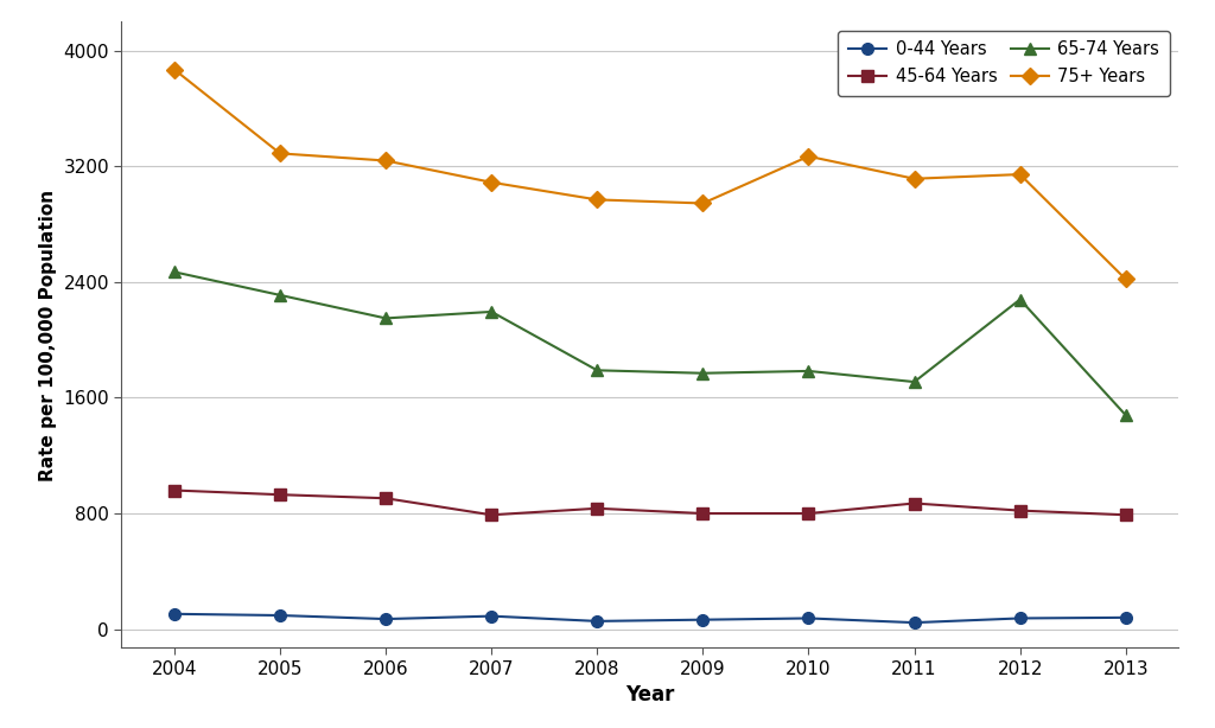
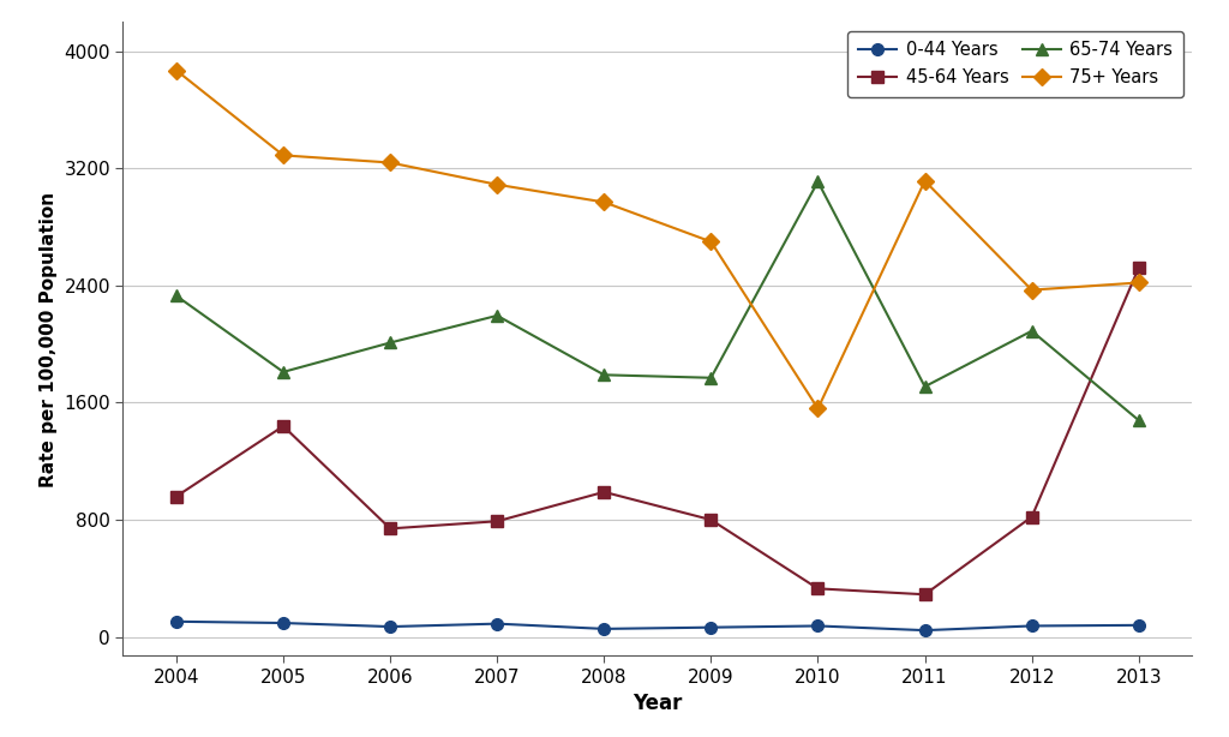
65-74 Years/2004: 2470 -> 2330
45-64 Years/2005: 930 -> 1440
65-74 Years/2005: 2310 -> 1810
45-64 Years/2006: 900 -> 740
65-74 Years/2006: 2150 -> 2010
45-64 Years/2008: 840 -> 990
75+ Years/2009: 2940 -> 2700
45-64 Years/2010: 800 -> 330
65-74 Years/2010: 1780 -> 3110
75+ Years/2010: 3270 -> 1560
45-64 Years/2011: 870 -> 290
65-74 Years/2012: 2280 -> 2090
75+ Years/2012: 3140 -> 2370
45-64 Years/2013: 790 -> 2520
